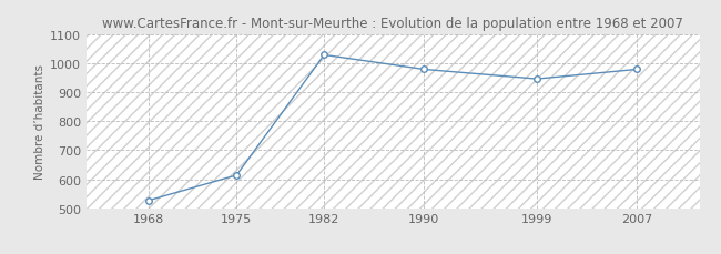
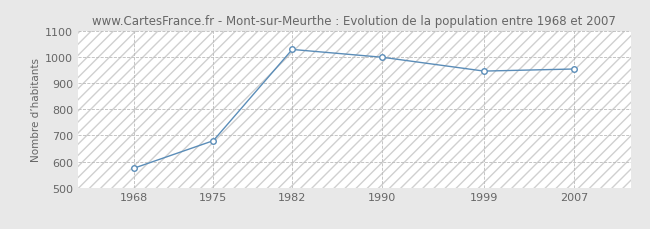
1968: 527 -> 575
1975: 614 -> 680
1990: 980 -> 1000
2007: 980 -> 955
